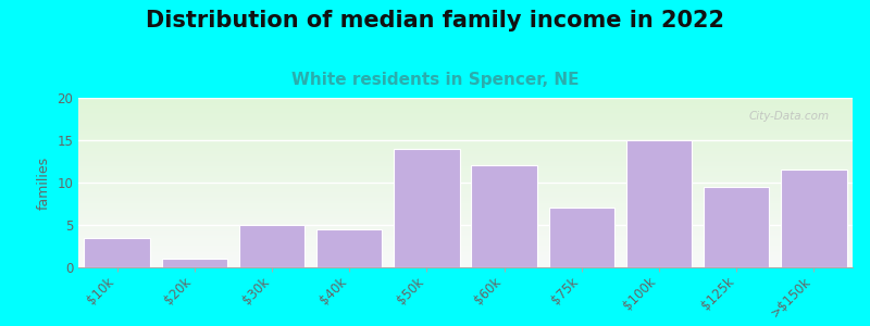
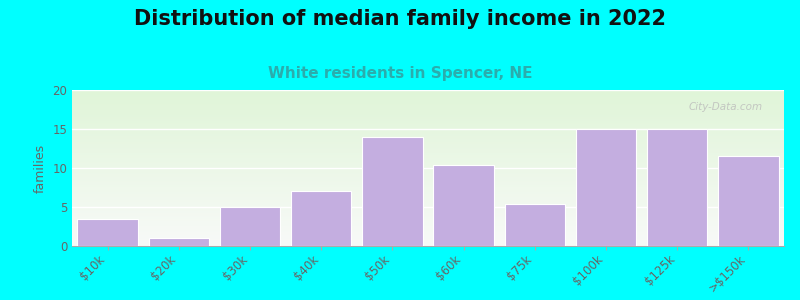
$40k: 4.5 -> 7.0
$60k: 12.0 -> 10.4
$75k: 7.0 -> 5.4
$125k: 9.5 -> 15.0
